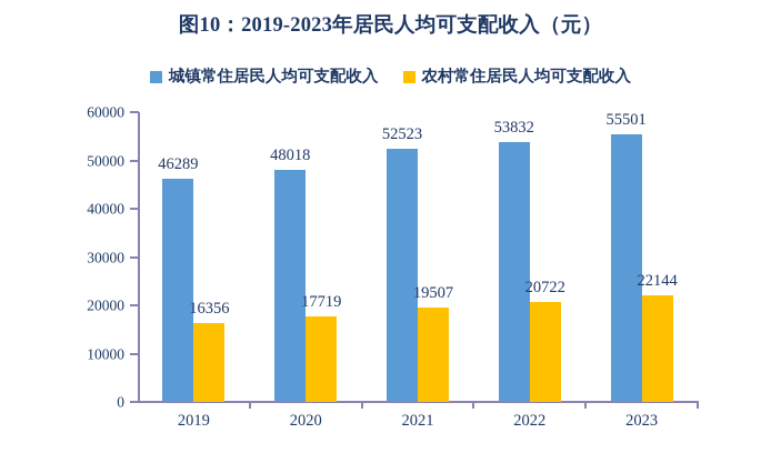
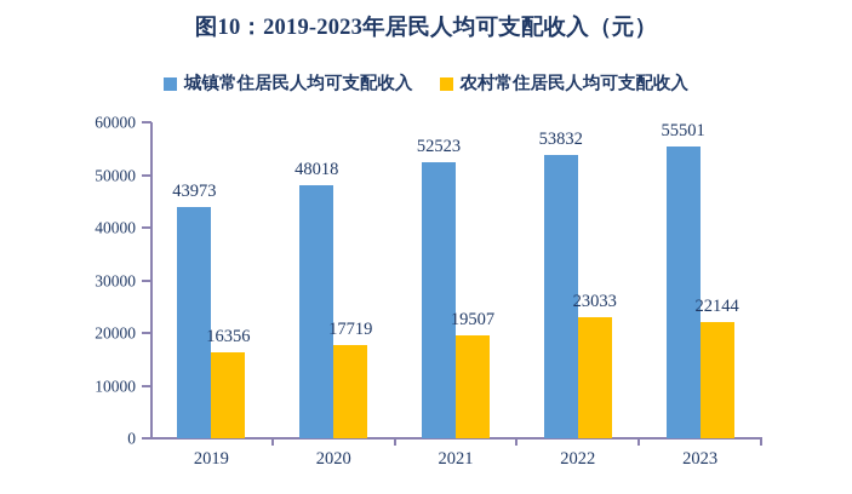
城镇常住居民人均可支配收入/2019: 46289 -> 43973
农村常住居民人均可支配收入/2022: 20722 -> 23033
